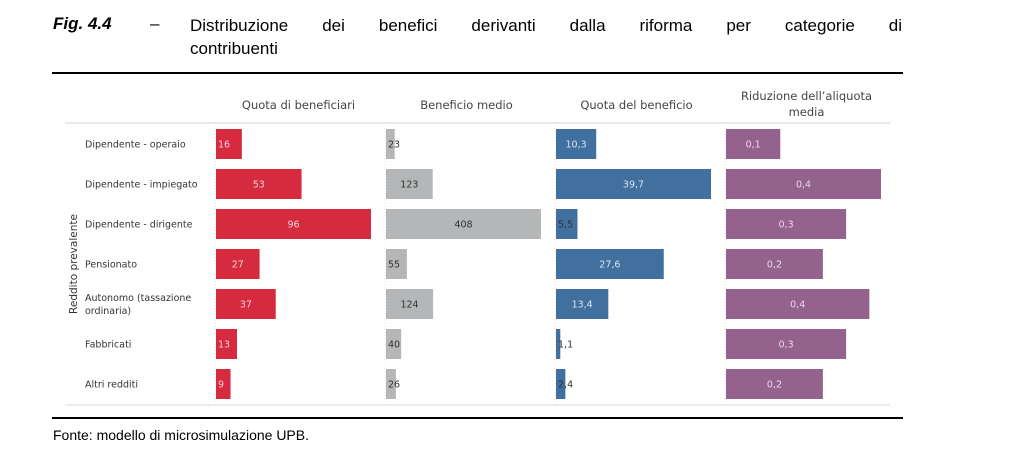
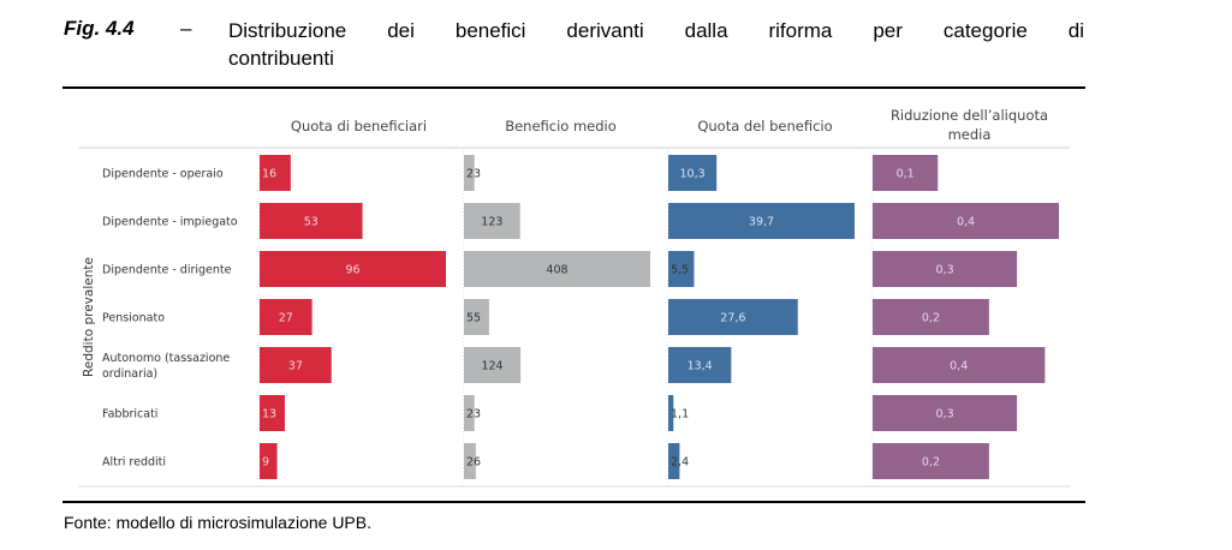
Beneficio medio/Fabbricati: 40 -> 23
